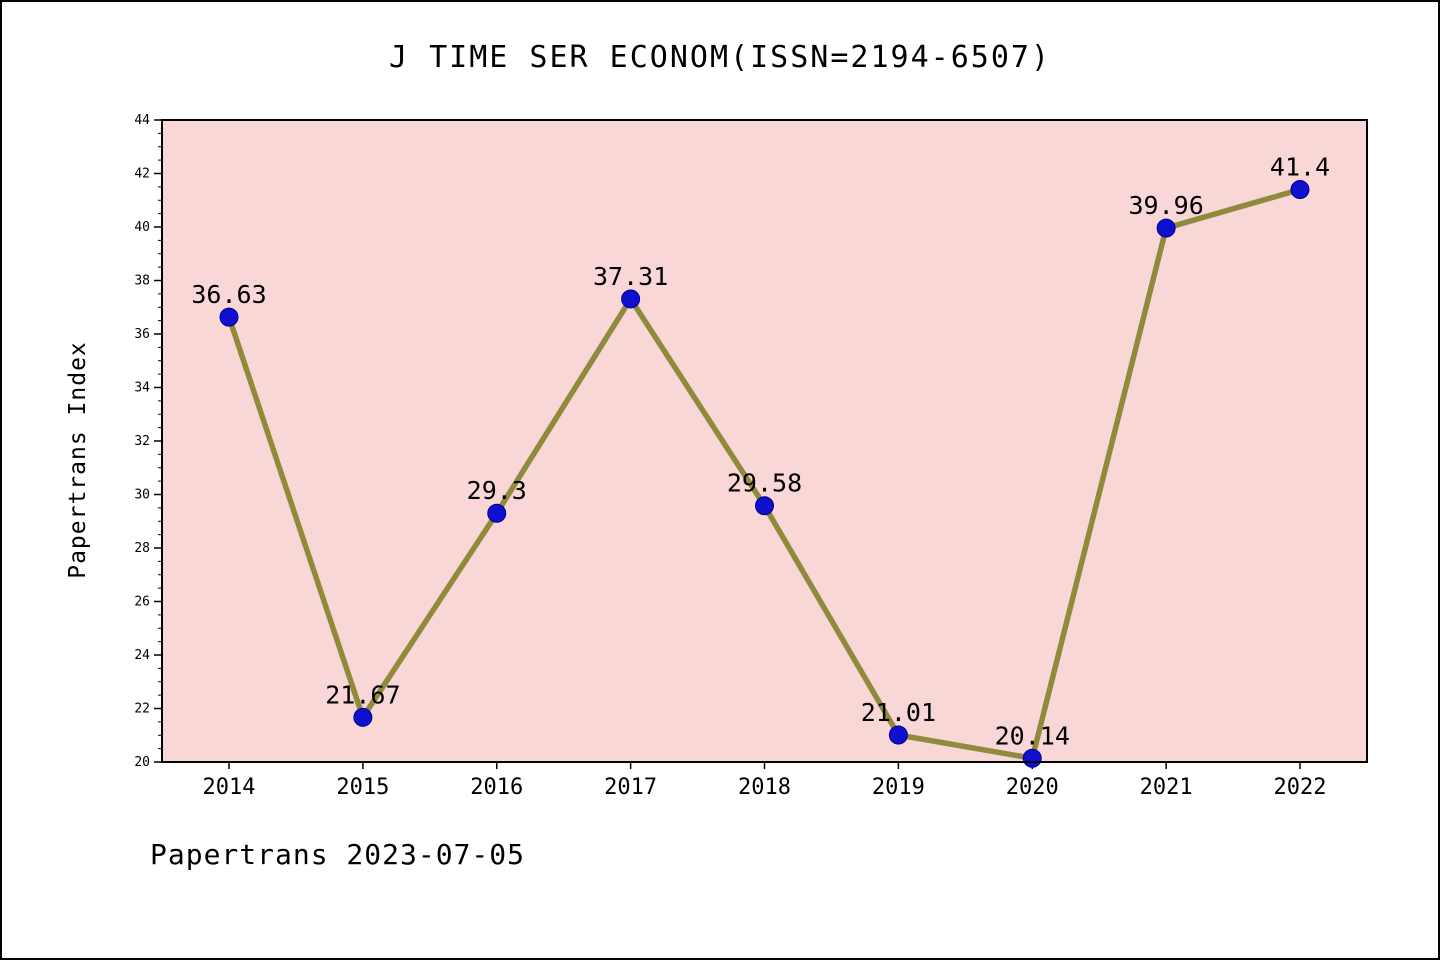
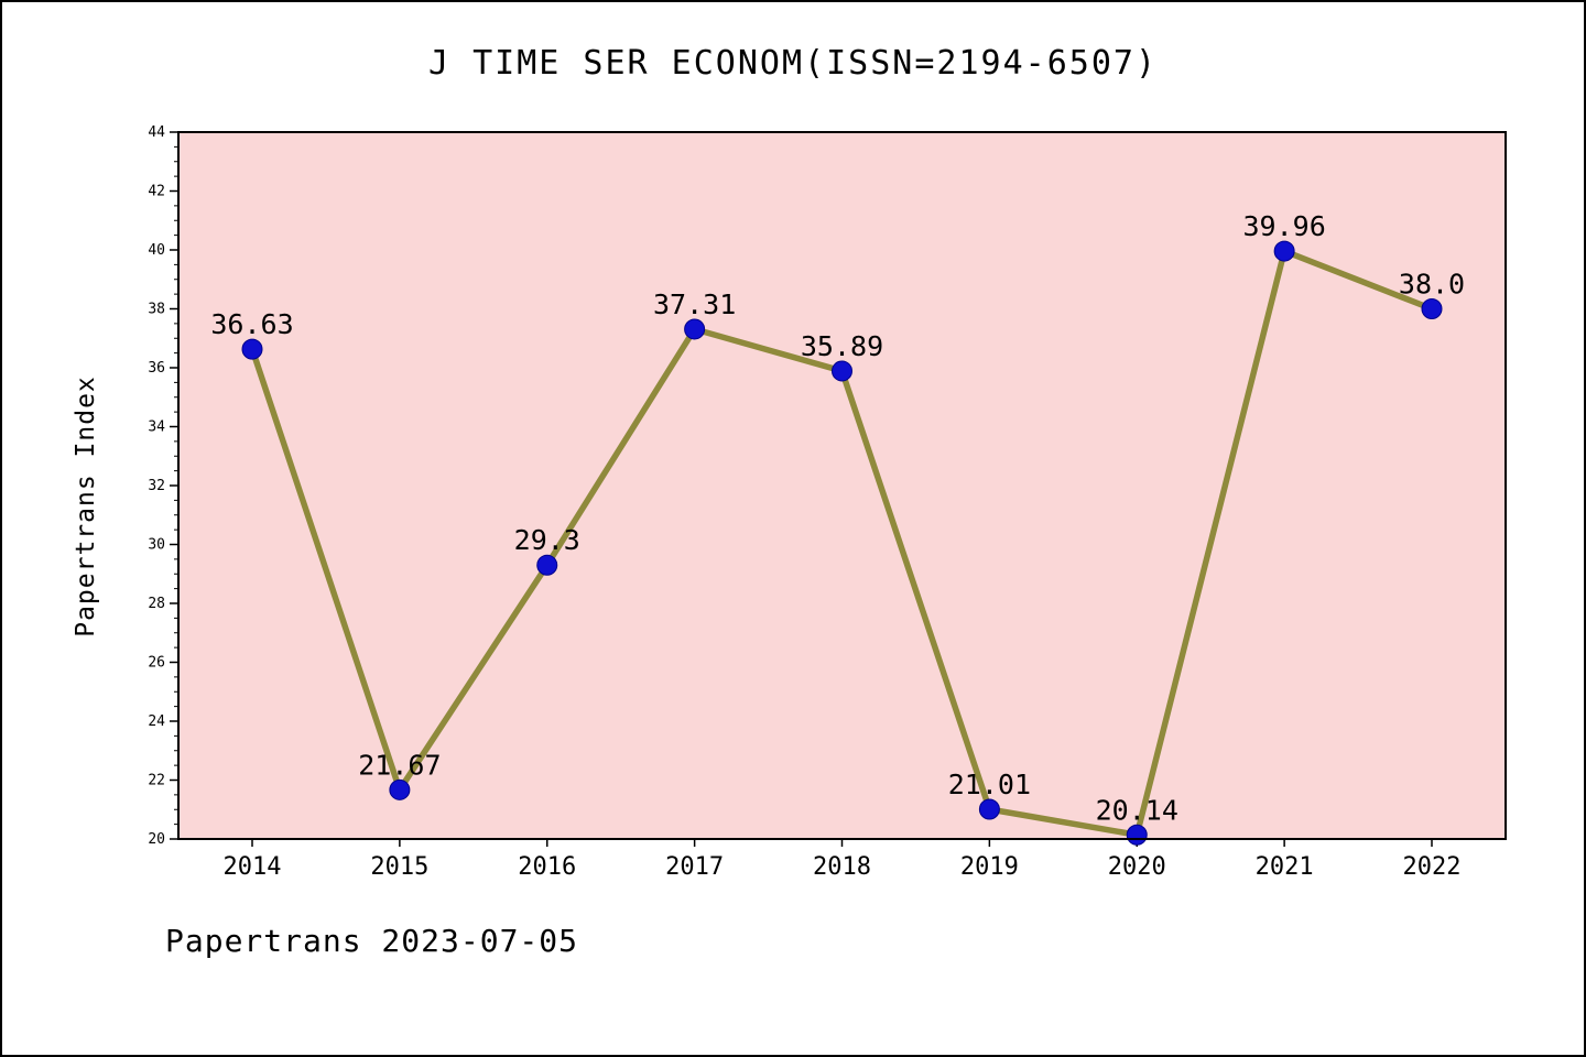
2018: 29.58 -> 35.89
2022: 41.4 -> 38.0
